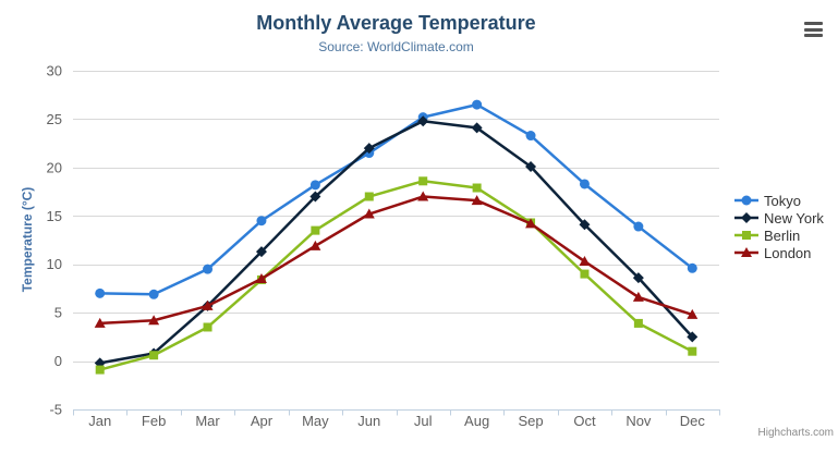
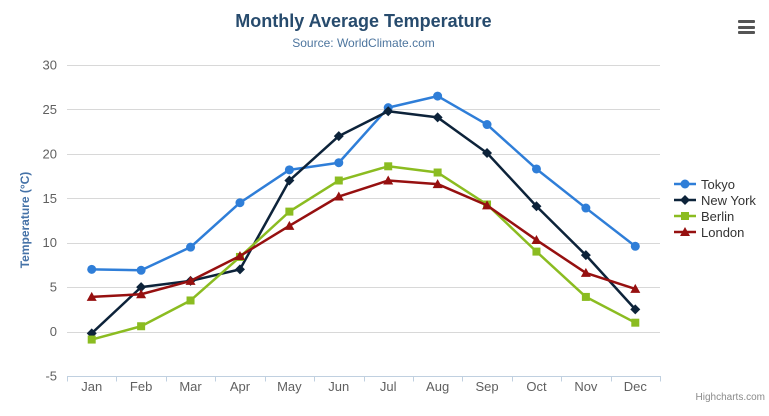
New York/Feb: 1 -> 5
New York/Apr: 11 -> 7
Tokyo/Jun: 22 -> 19
